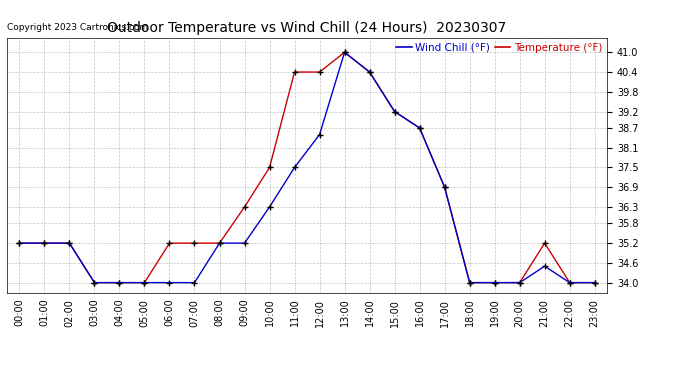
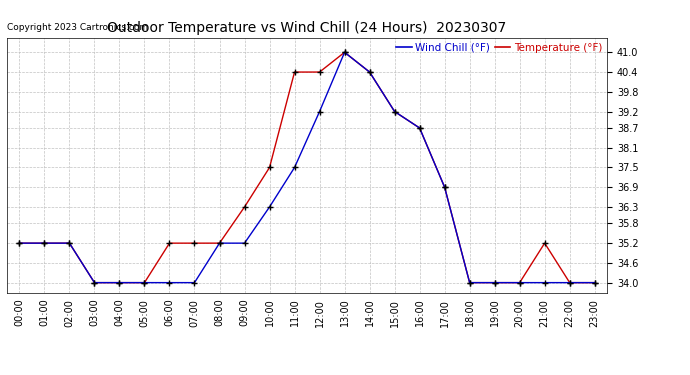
Wind Chill (°F)/12:00: 38.5 -> 39.2
Wind Chill (°F)/21:00: 34.5 -> 34.0
